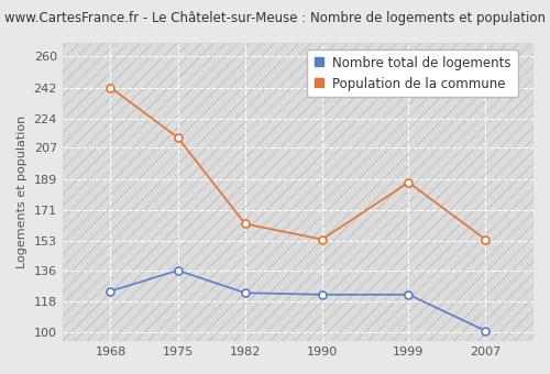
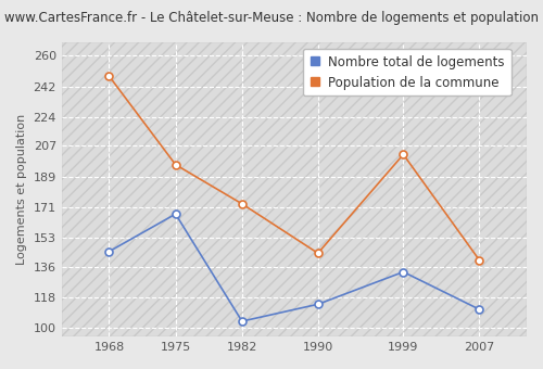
Nombre total de logements/1968: 124 -> 145
Population de la commune/1968: 242 -> 248
Nombre total de logements/1975: 136 -> 167
Population de la commune/1975: 213 -> 196
Nombre total de logements/1982: 123 -> 104
Population de la commune/1982: 163 -> 173
Nombre total de logements/1990: 122 -> 114
Population de la commune/1990: 154 -> 144
Nombre total de logements/1999: 122 -> 133
Population de la commune/1999: 187 -> 202
Nombre total de logements/2007: 101 -> 111
Population de la commune/2007: 154 -> 140
